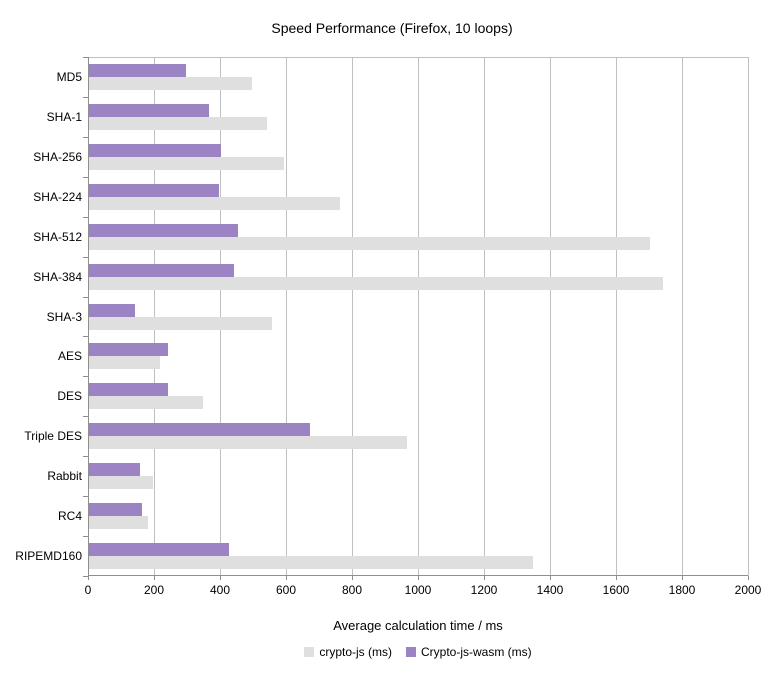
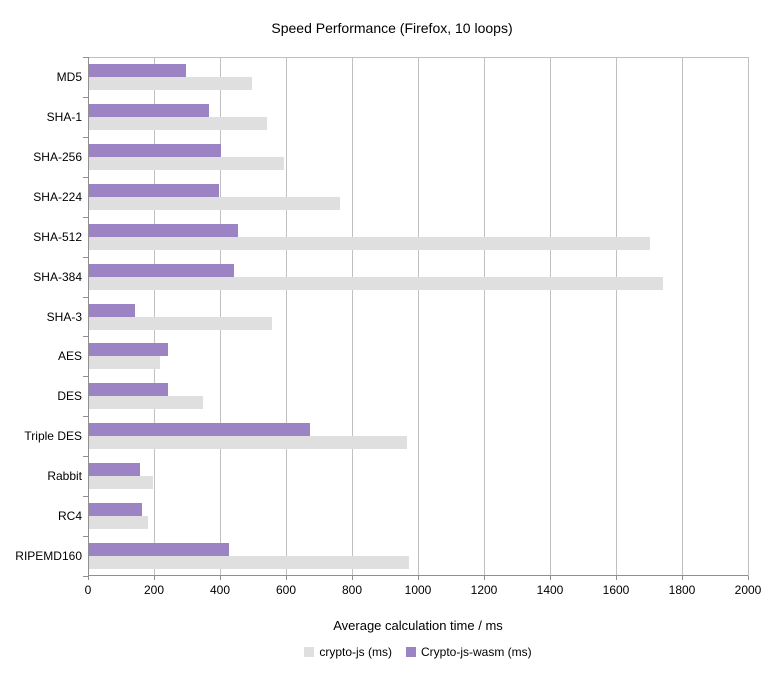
crypto-js (ms)/RIPEMD160: 1340 -> 970
